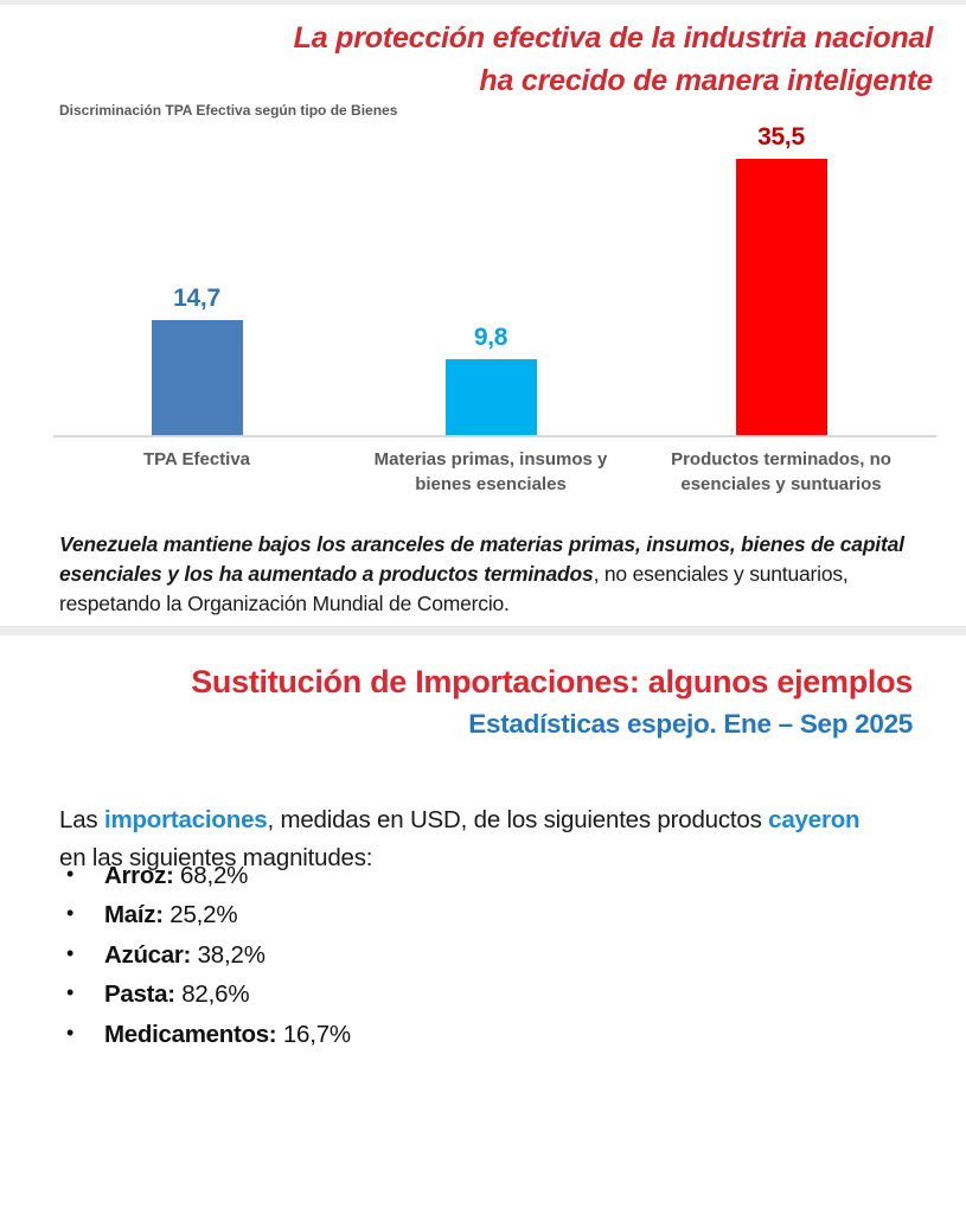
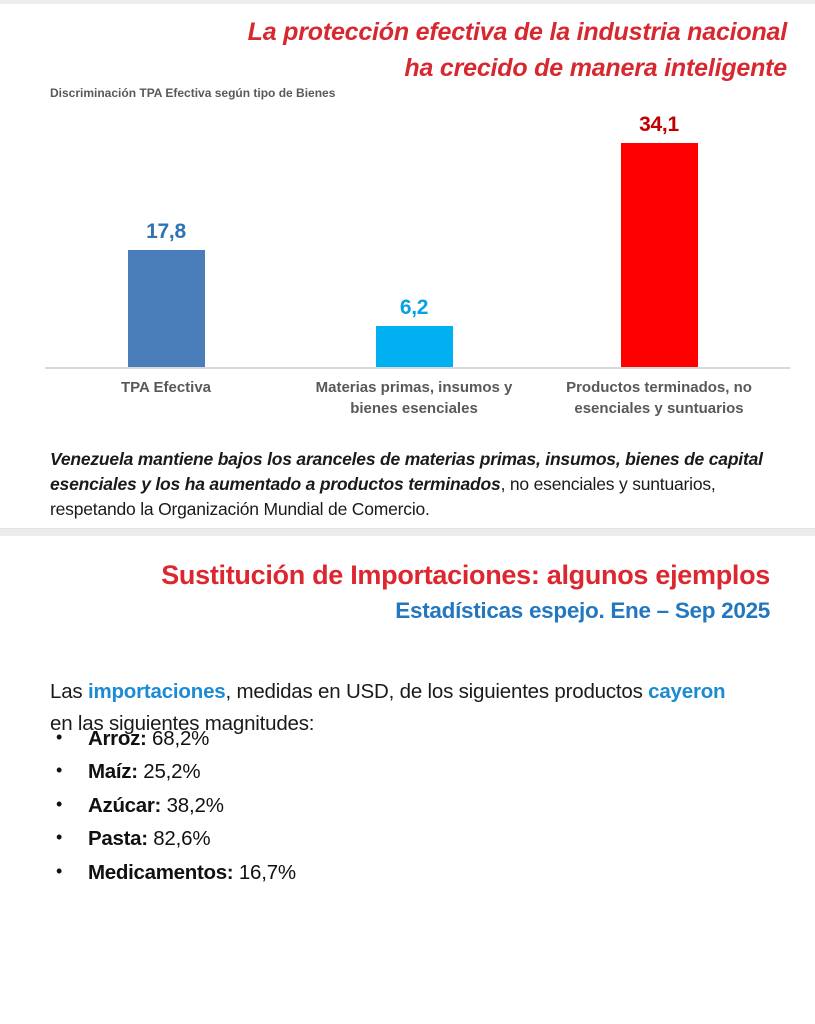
TPA Efectiva: 14,7 -> 17,8
Materias primas, insumos y bienes esenciales: 9,8 -> 6,2
Productos terminados, no esenciales y suntuarios: 35,5 -> 34,1
